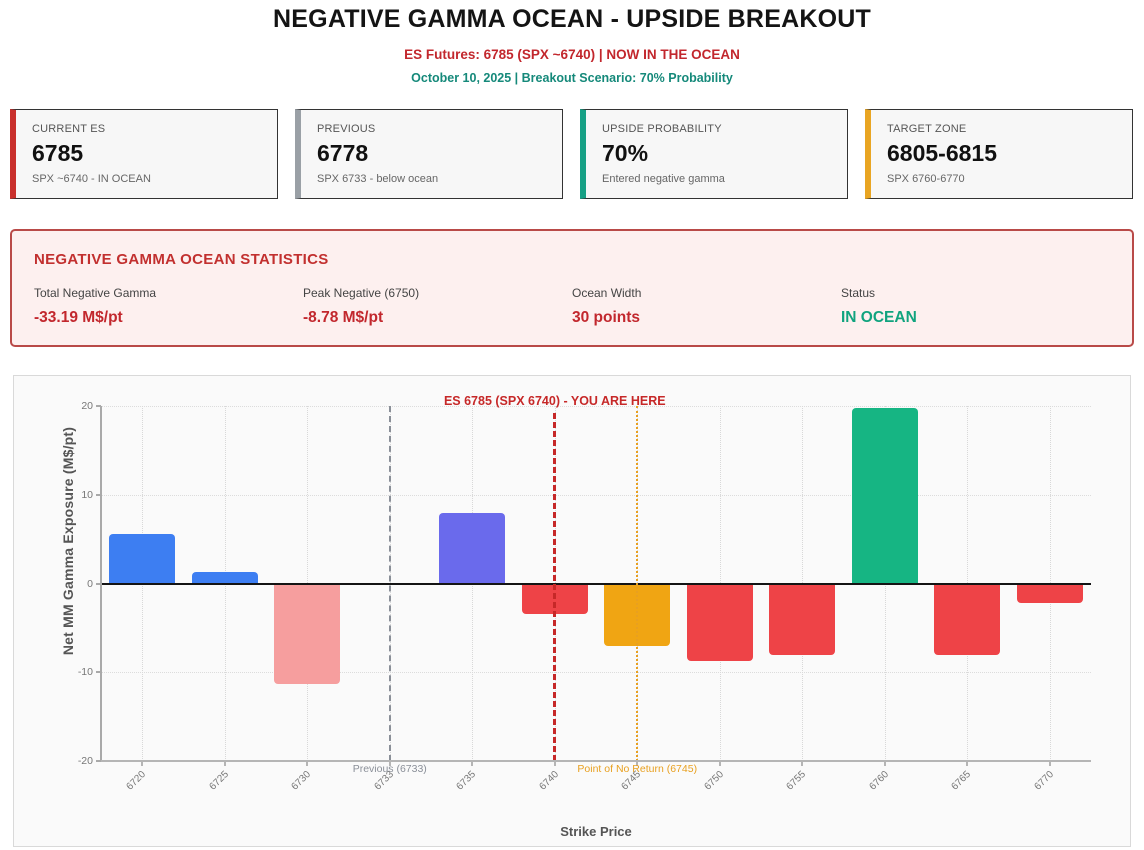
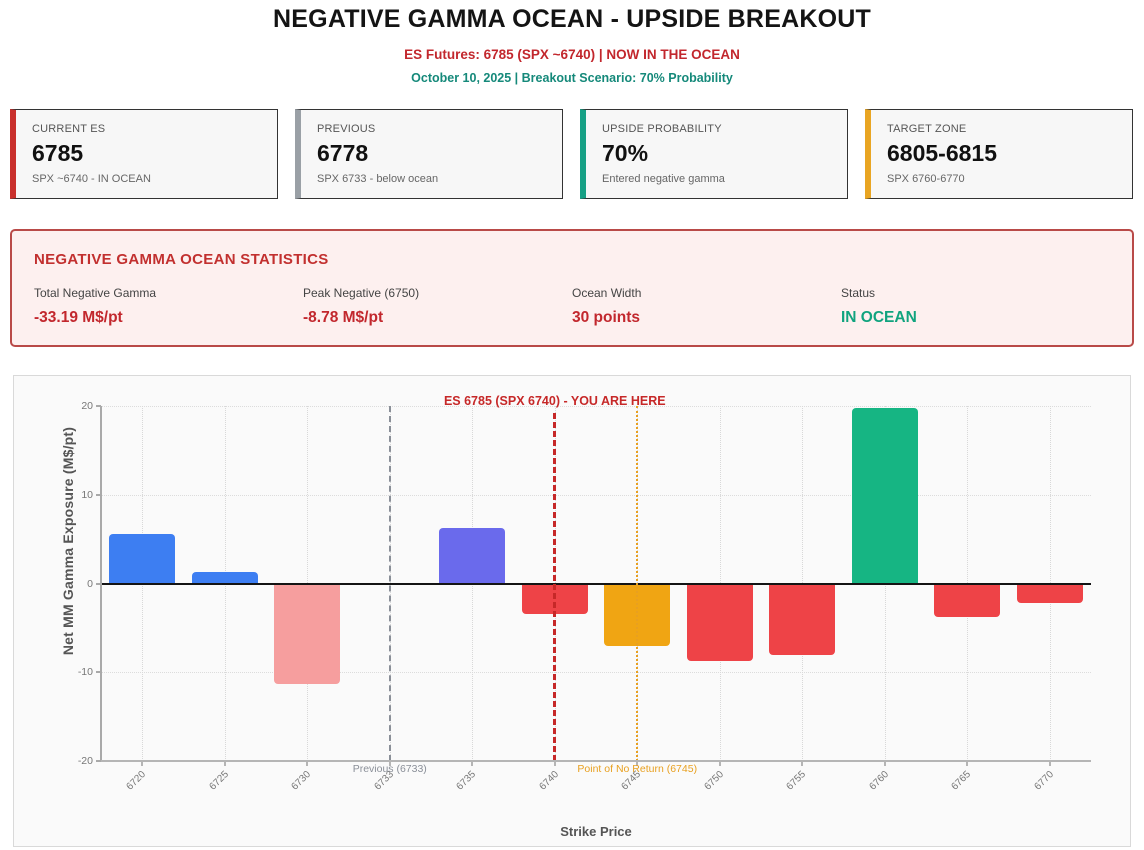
6735: 8 -> 6
6765: -8 -> -4
